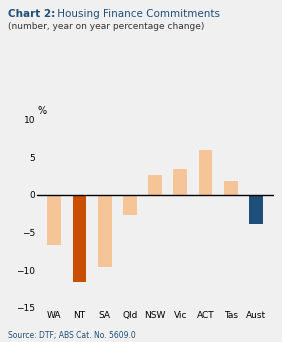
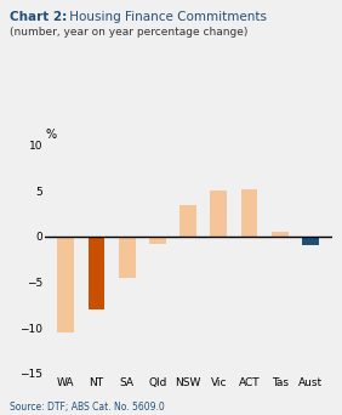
WA: -6.6 -> -10.5
NT: -11.6 -> -8.0
SA: -9.6 -> -4.5
Qld: -2.6 -> -0.8
NSW: 2.6 -> 3.5
Vic: 3.4 -> 5.0
ACT: 6.0 -> 5.2
Tas: 1.8 -> 0.5
Aust: -3.8 -> -1.0
